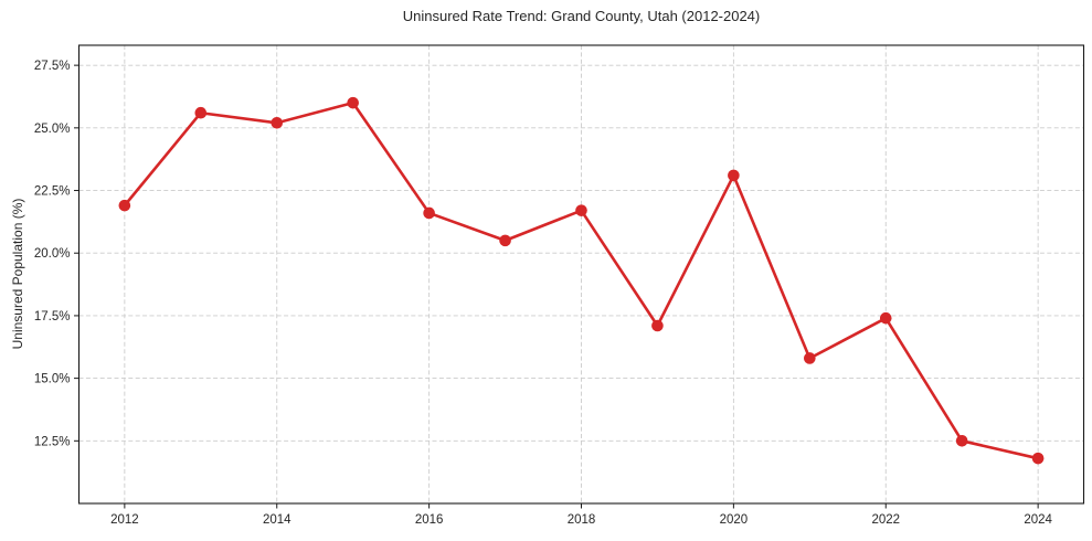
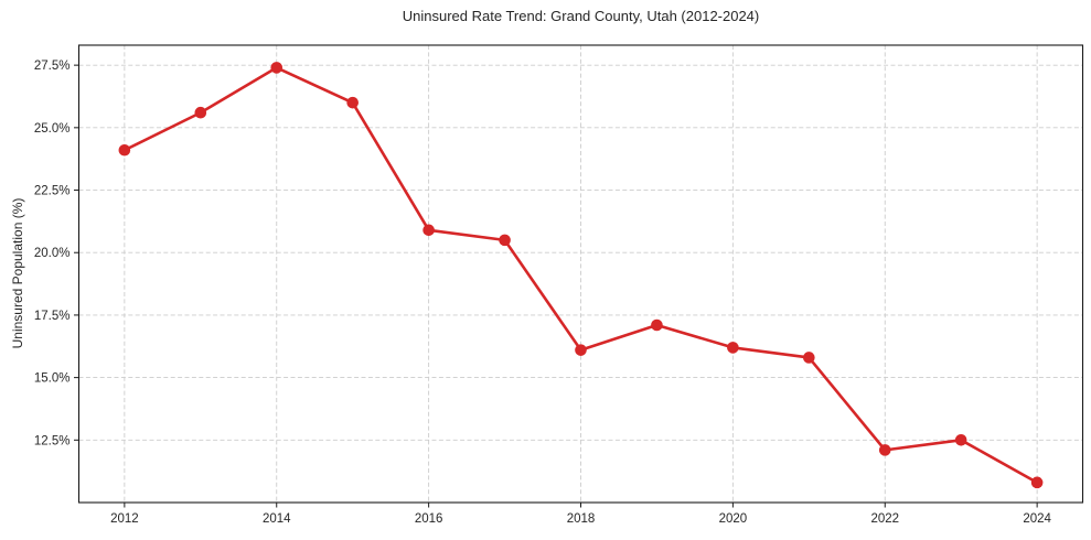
2012: 21.9% -> 24.1%
2014: 25.2% -> 27.4%
2016: 21.6% -> 20.9%
2018: 21.7% -> 16.1%
2020: 23.1% -> 16.2%
2022: 17.4% -> 12.1%
2024: 11.8% -> 10.8%
